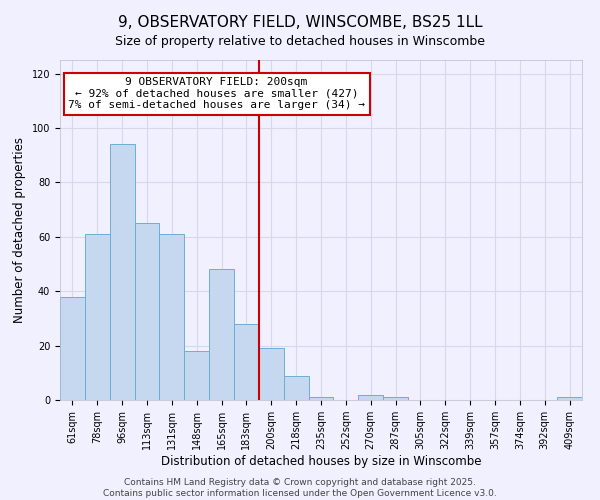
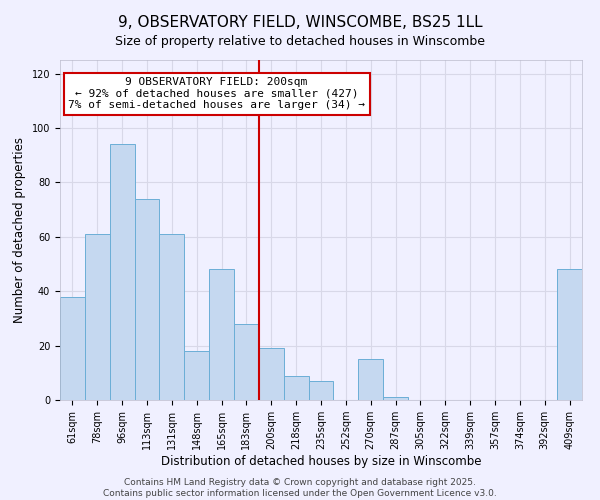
113sqm: 65 -> 74
235sqm: 1 -> 7
270sqm: 2 -> 15
409sqm: 1 -> 48
